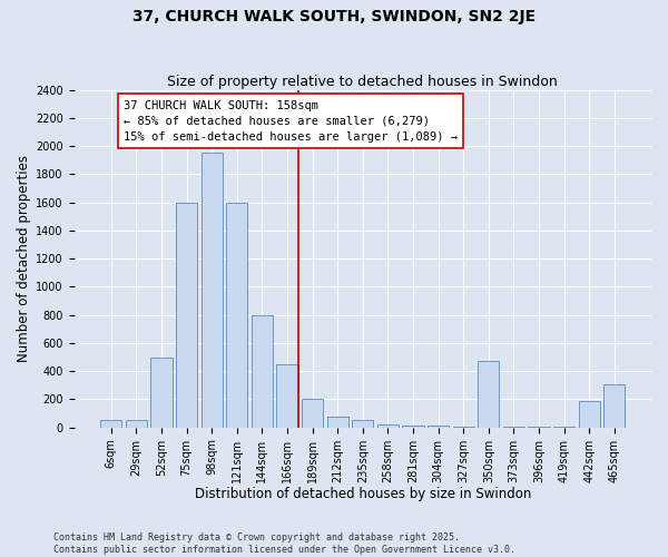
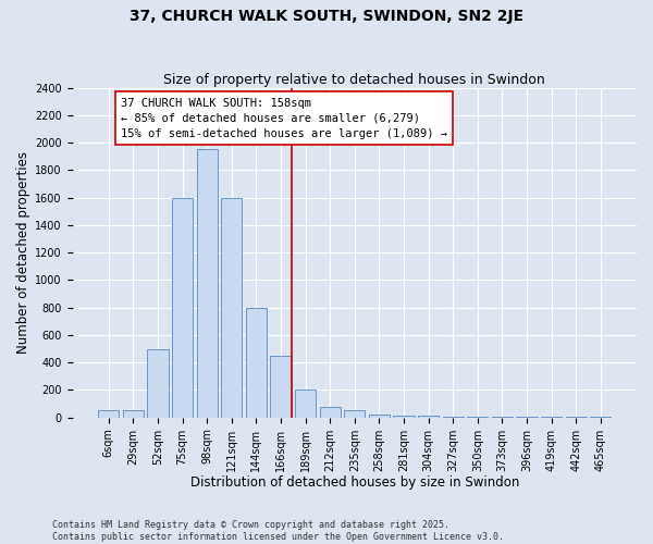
350sqm: 470 -> 0
442sqm: 190 -> 0
465sqm: 310 -> 10
